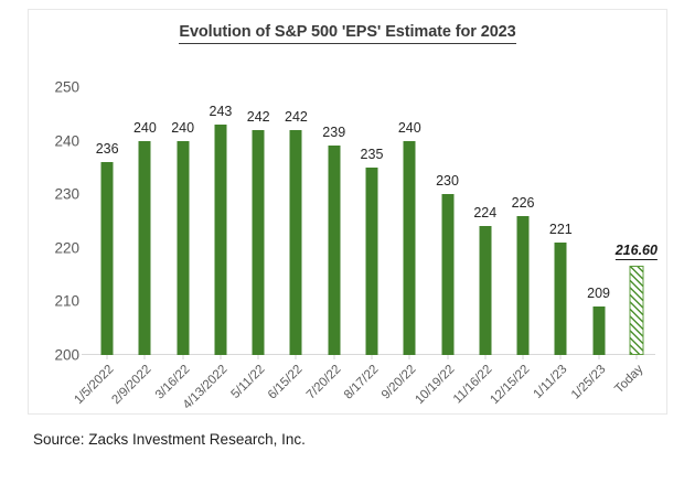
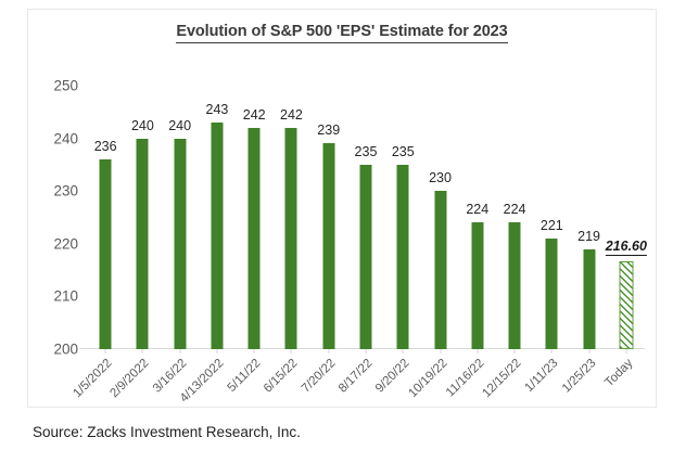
9/20/22: 240 -> 235
12/15/22: 226 -> 224
1/25/23: 209 -> 219
